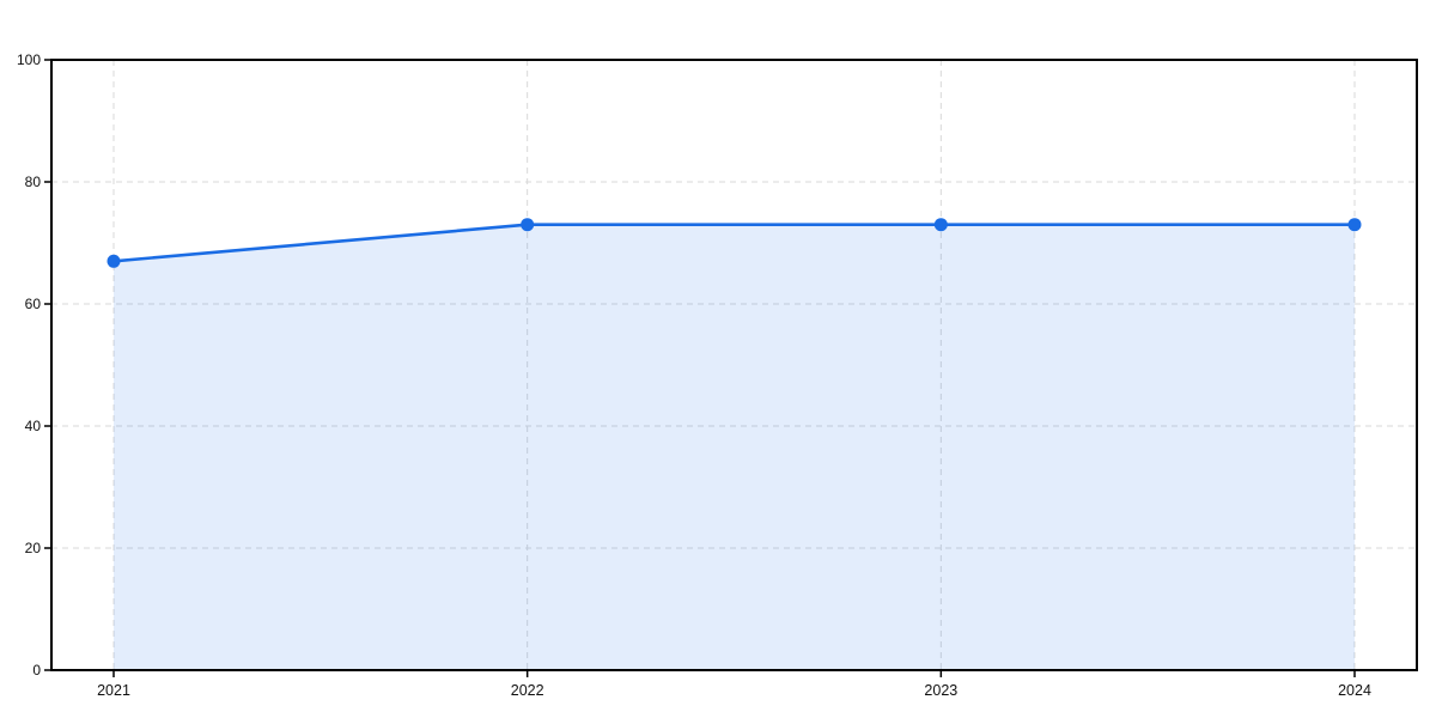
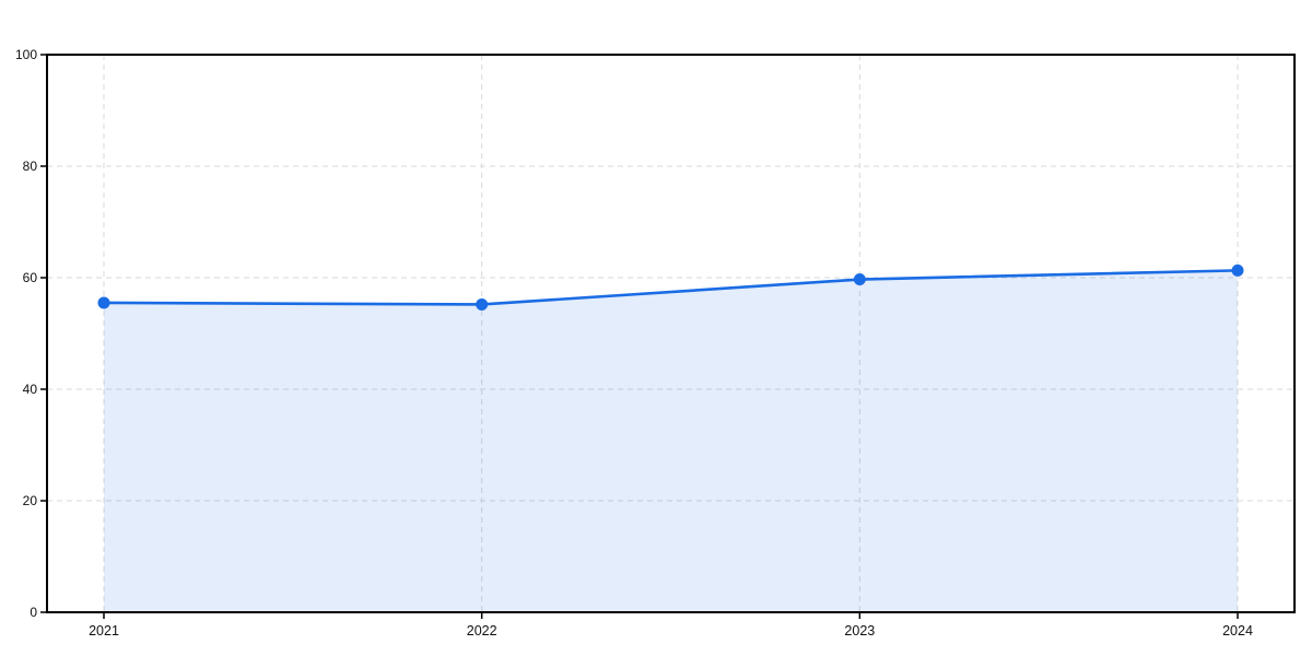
2021: 67 -> 56
2022: 73 -> 55
2023: 73 -> 60
2024: 73 -> 61
